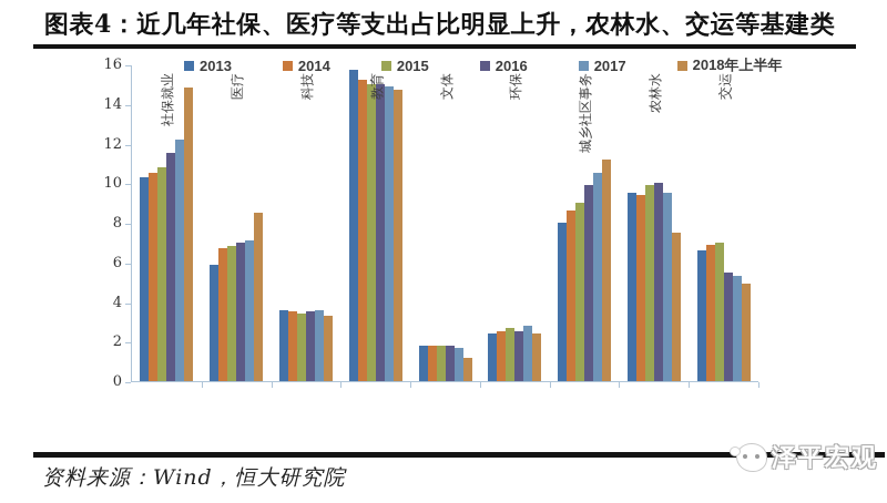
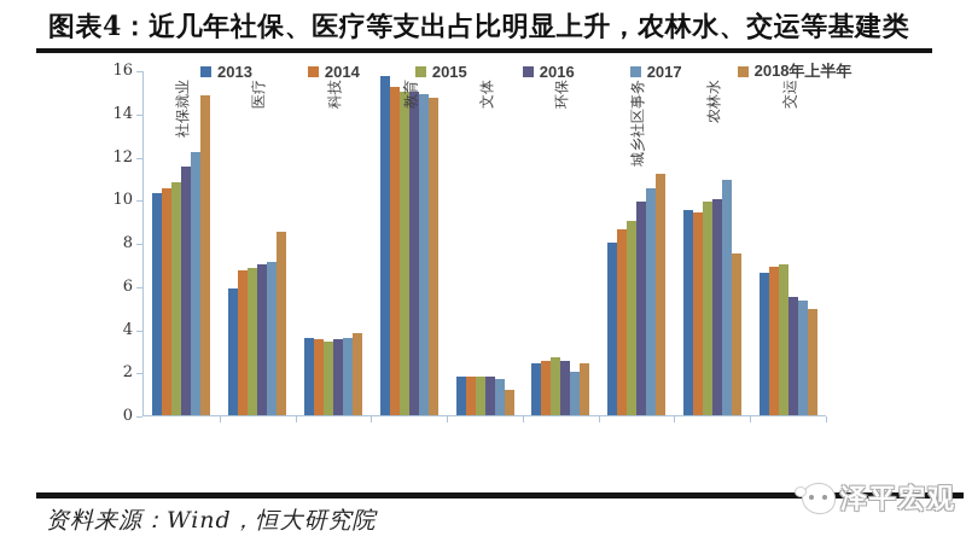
2018年上半年/科技: 3.3 -> 3.8
2017/环保: 2.8 -> 2.0
2017/农林水: 9.5 -> 10.9
